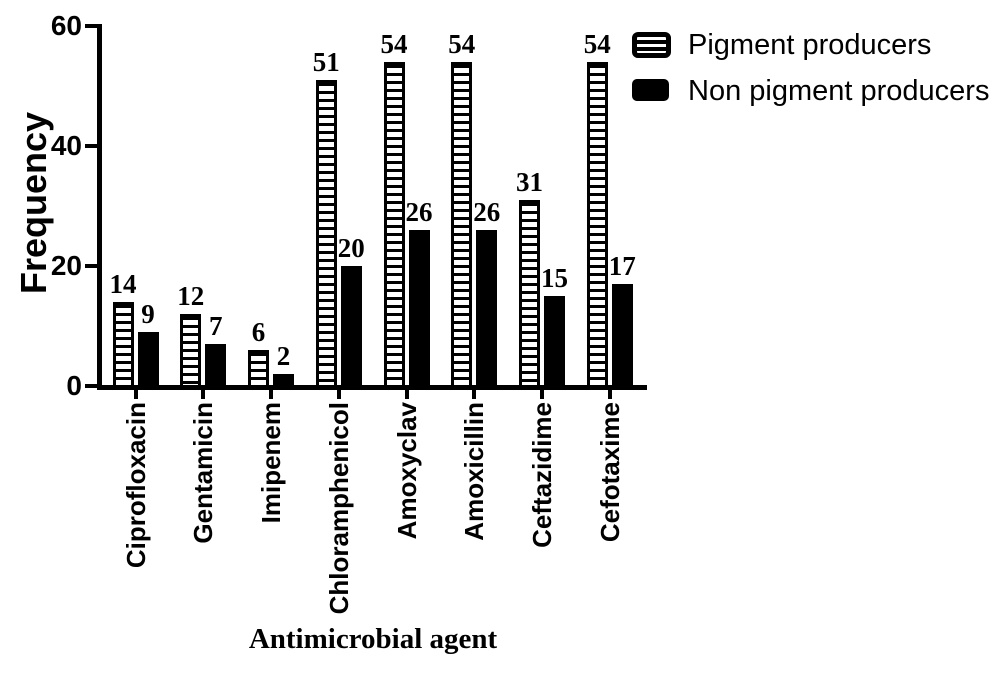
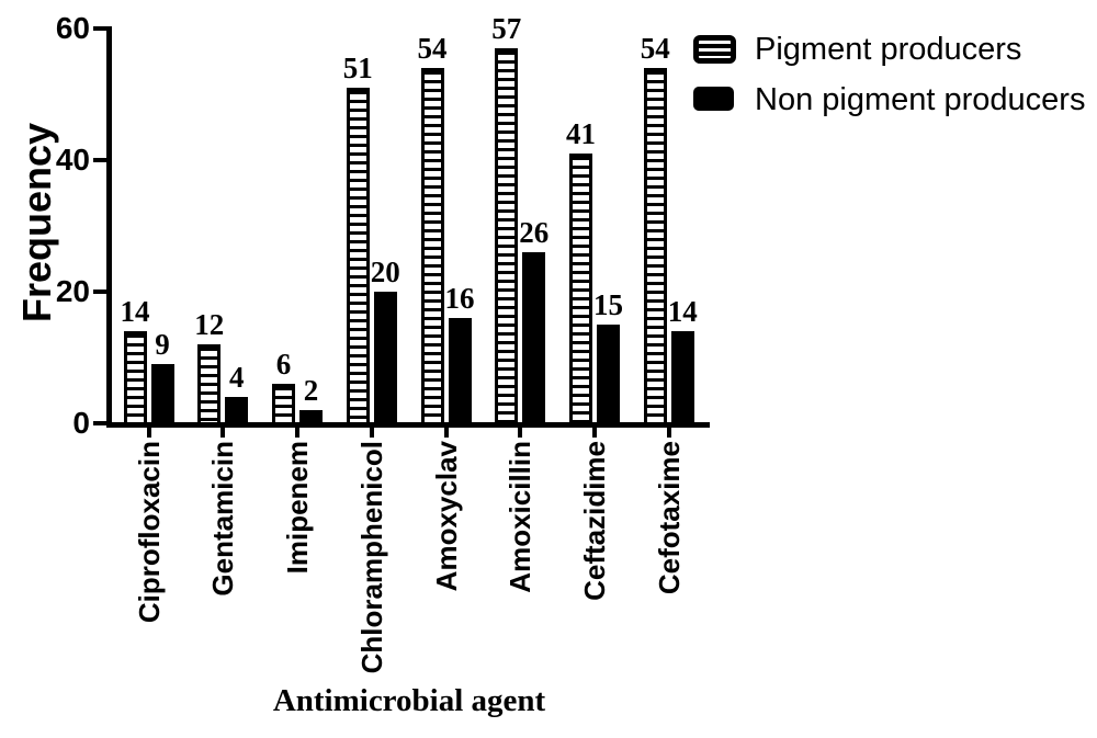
Non pigment producers/Gentamicin: 7 -> 4
Non pigment producers/Amoxyclav: 26 -> 16
Pigment producers/Amoxicillin: 54 -> 57
Pigment producers/Ceftazidime: 31 -> 41
Non pigment producers/Cefotaxime: 17 -> 14
